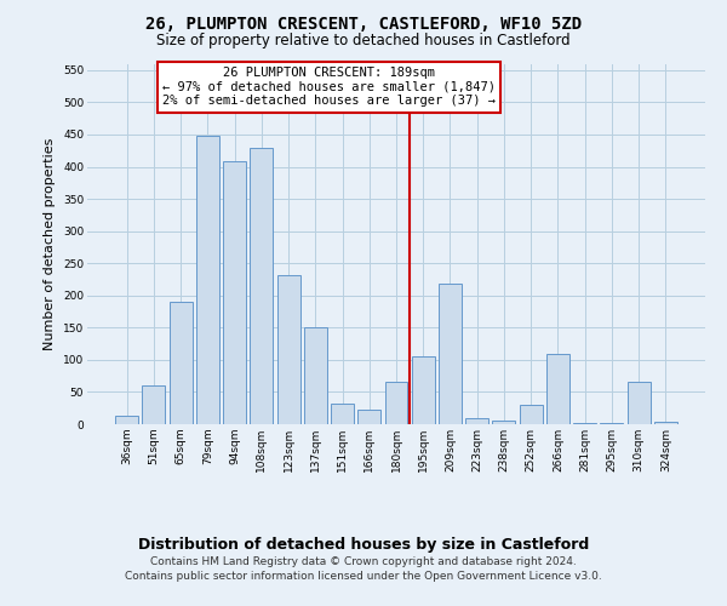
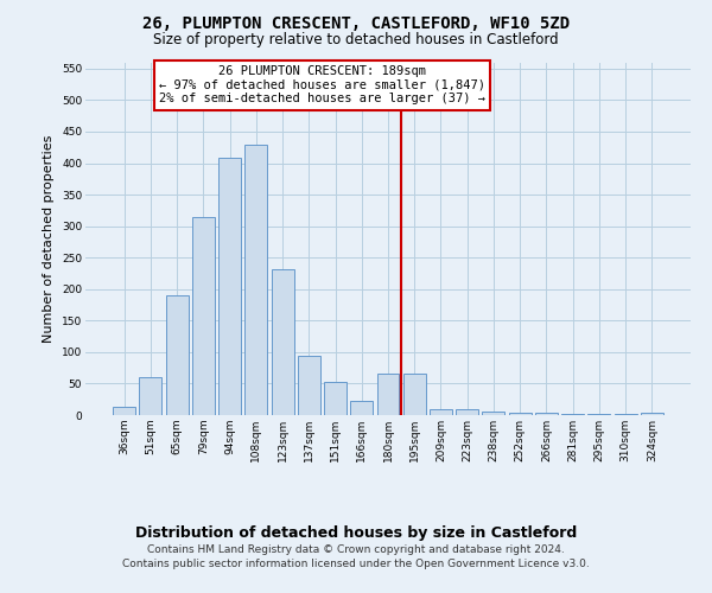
79sqm: 448 -> 315
137sqm: 150 -> 95
151sqm: 32 -> 53
195sqm: 106 -> 65
209sqm: 218 -> 10
252sqm: 30 -> 4
266sqm: 110 -> 4
310sqm: 66 -> 1
